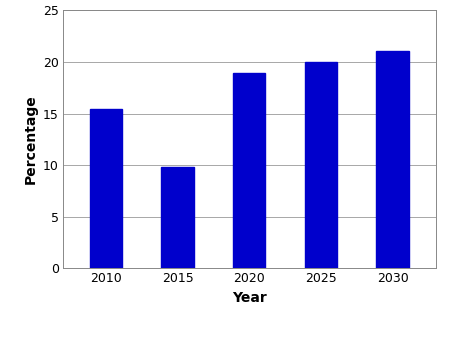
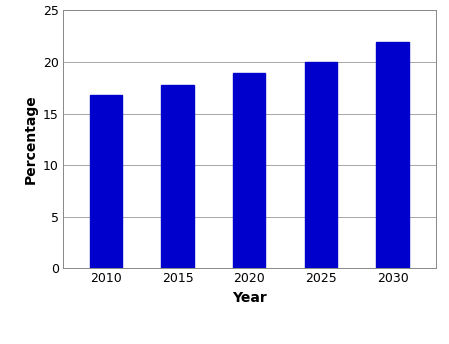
2010: 15.4 -> 16.8
2015: 9.8 -> 17.8
2030: 21.1 -> 21.9
